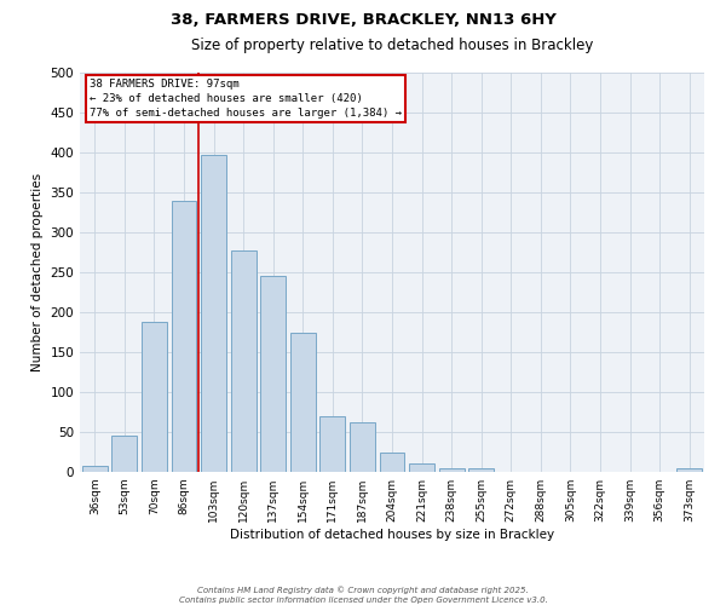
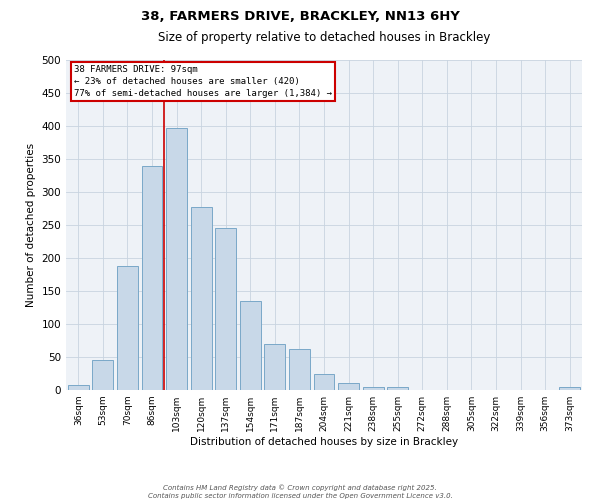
154sqm: 174 -> 135
